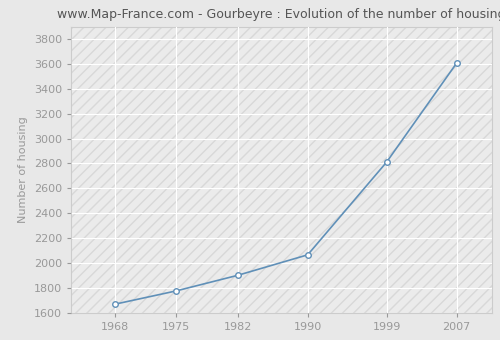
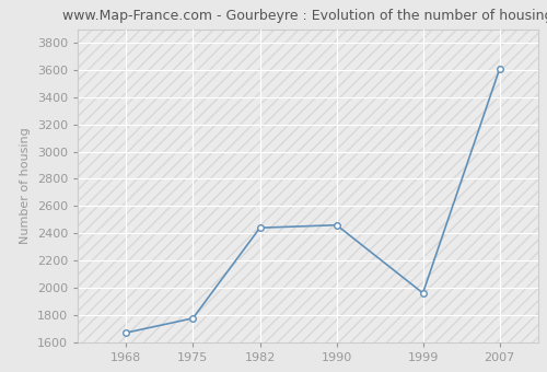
1982: 1900 -> 2440
1990: 2060 -> 2460
1999: 2810 -> 1960
